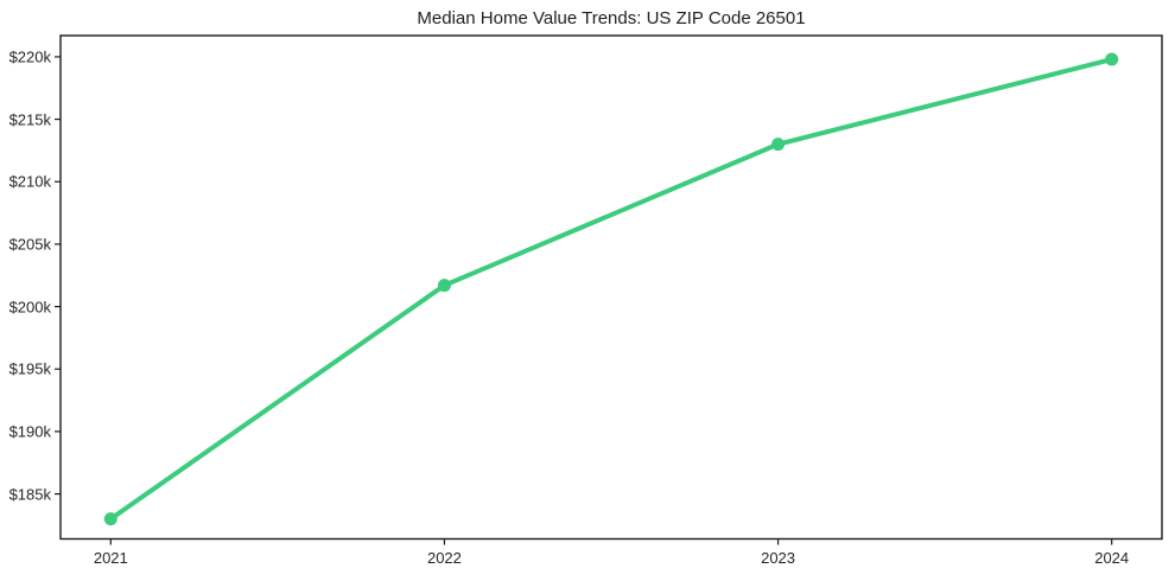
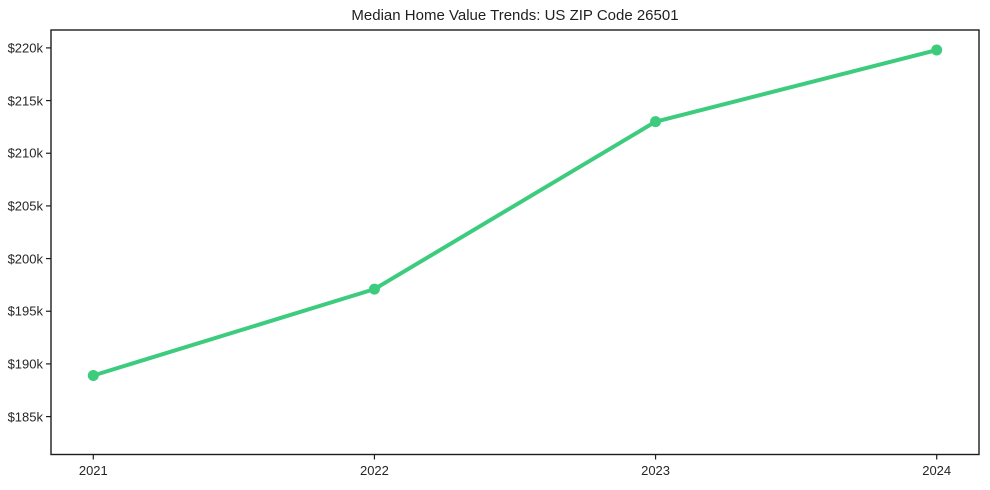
2021: $183.0k -> $188.9k
2022: $201.7k -> $197.1k
